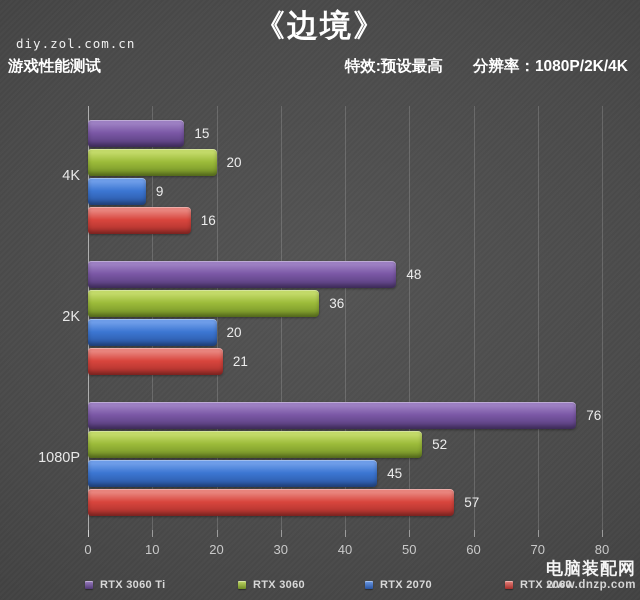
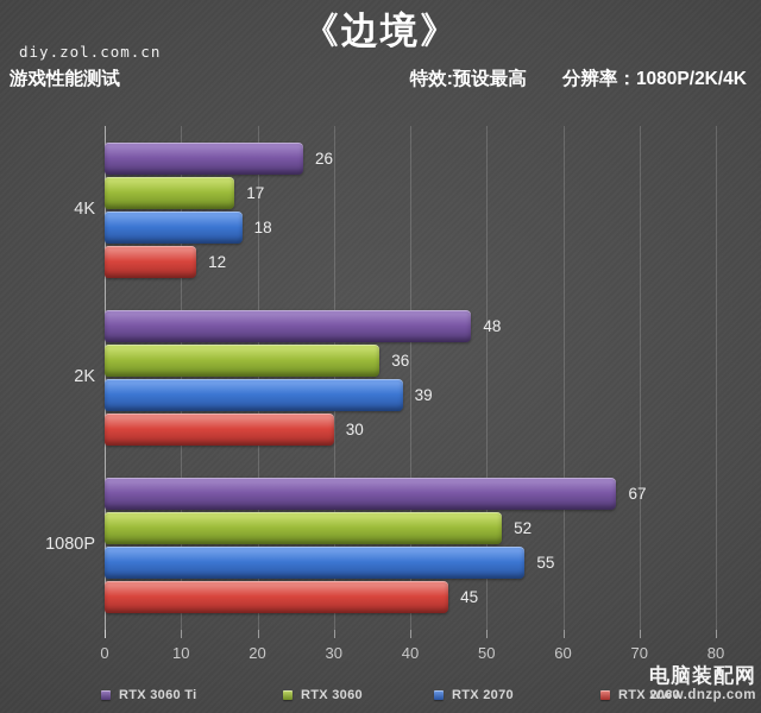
RTX 3060 Ti/4K: 15 -> 26
RTX 3060/4K: 20 -> 17
RTX 2070/4K: 9 -> 18
RTX 2060/4K: 16 -> 12
RTX 2070/2K: 20 -> 39
RTX 2060/2K: 21 -> 30
RTX 3060 Ti/1080P: 76 -> 67
RTX 2070/1080P: 45 -> 55
RTX 2060/1080P: 57 -> 45
